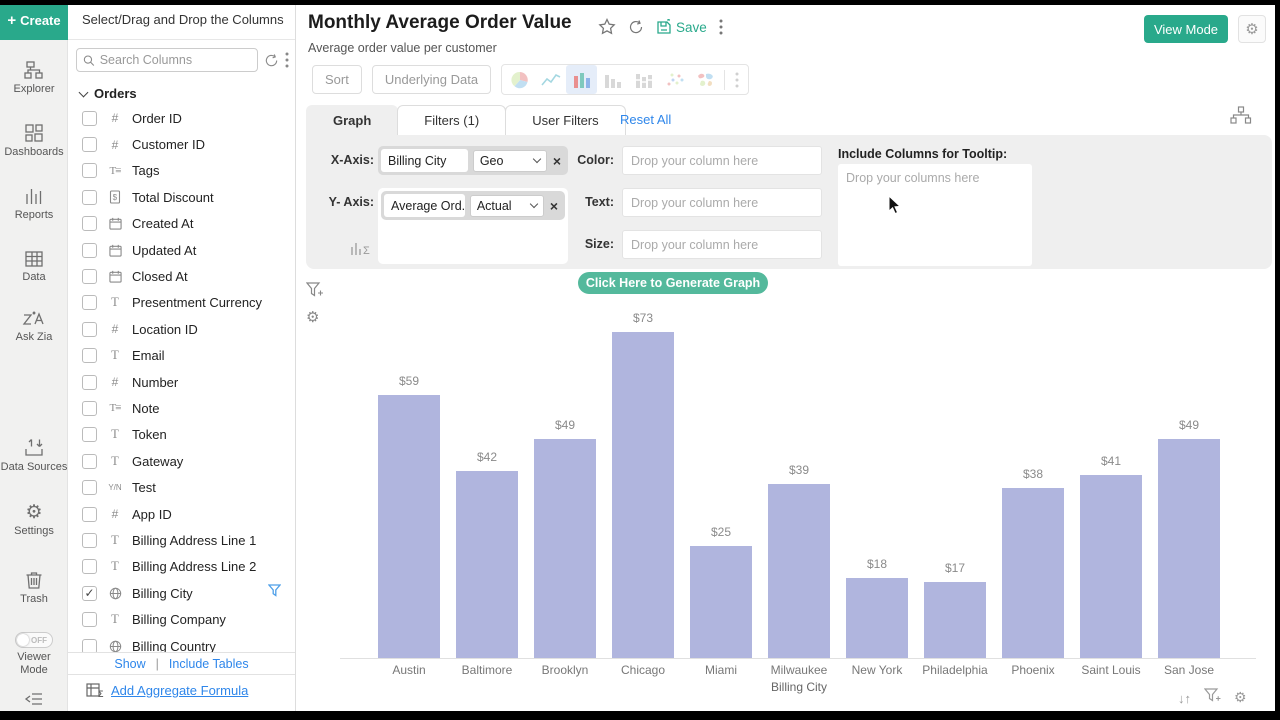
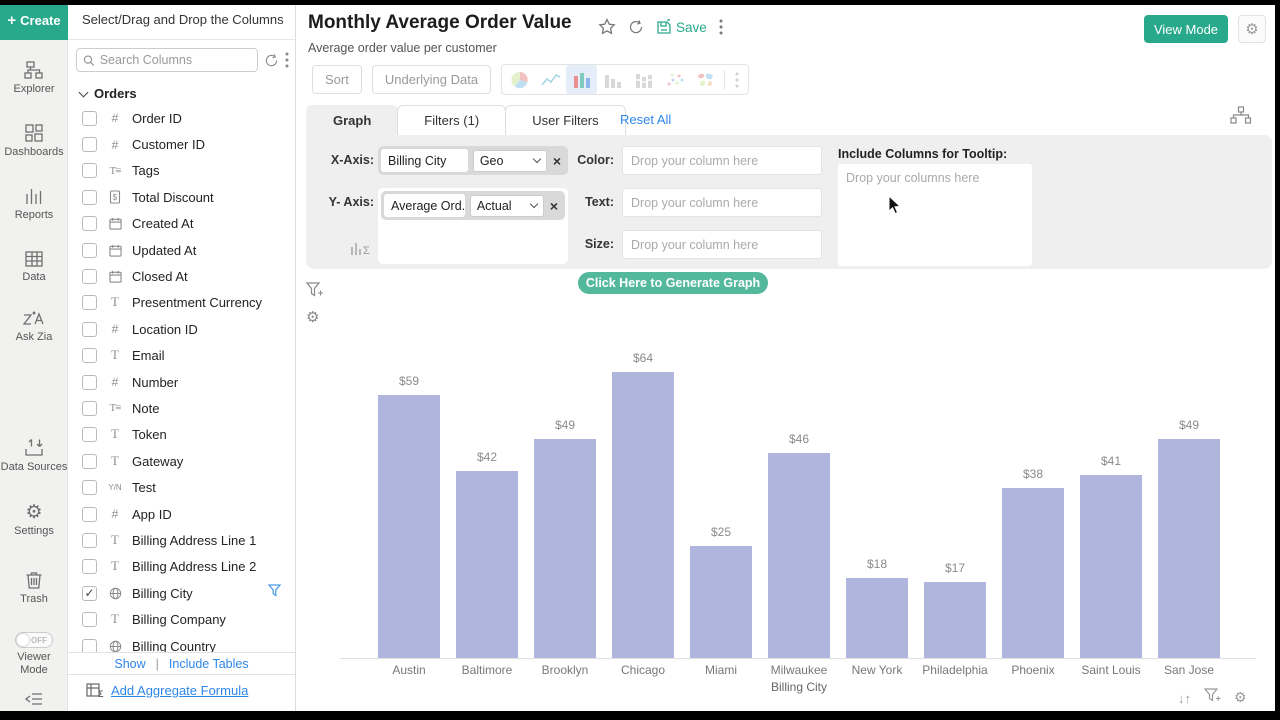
Chicago: $73 -> $64
Milwaukee: $39 -> $46
